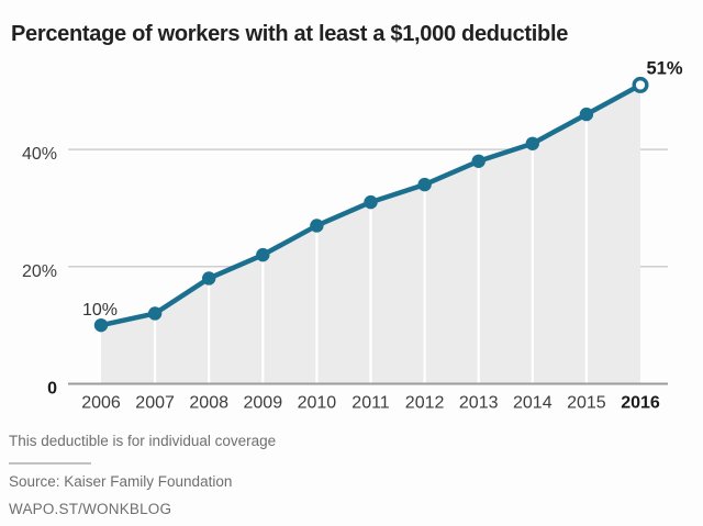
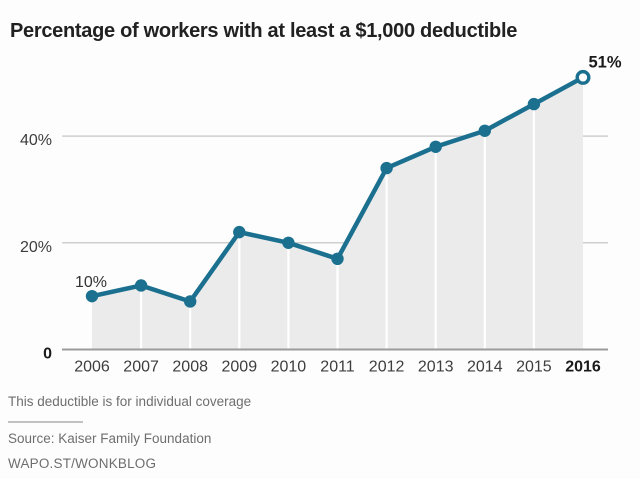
2008: 18% -> 9%
2010: 27% -> 20%
2011: 31% -> 17%
